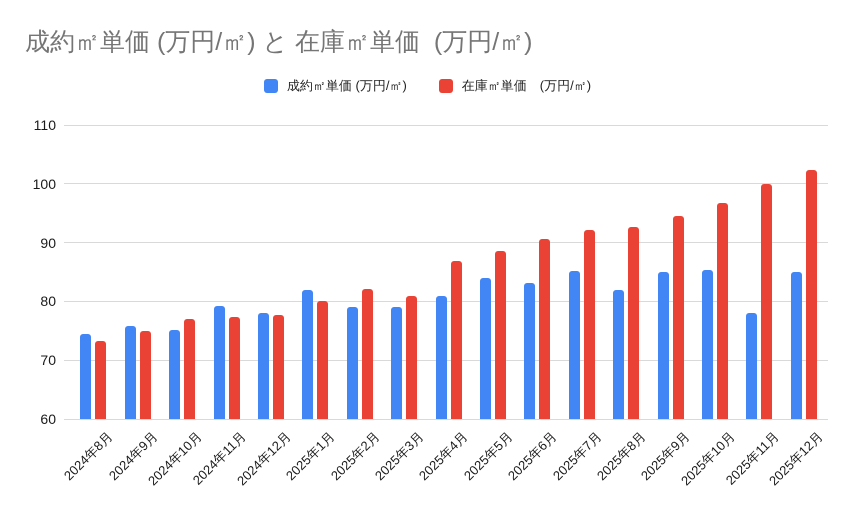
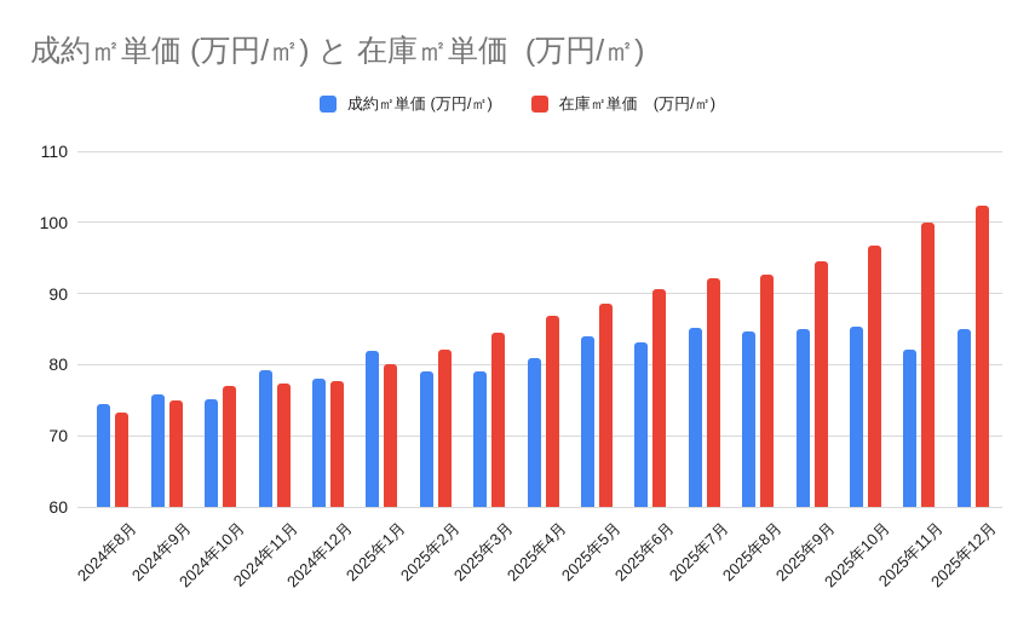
在庫㎡単価 (万円/㎡)/2025年3月: 81 -> 84
成約㎡単価 (万円/㎡)/2025年8月: 82 -> 85
成約㎡単価 (万円/㎡)/2025年11月: 78 -> 82
